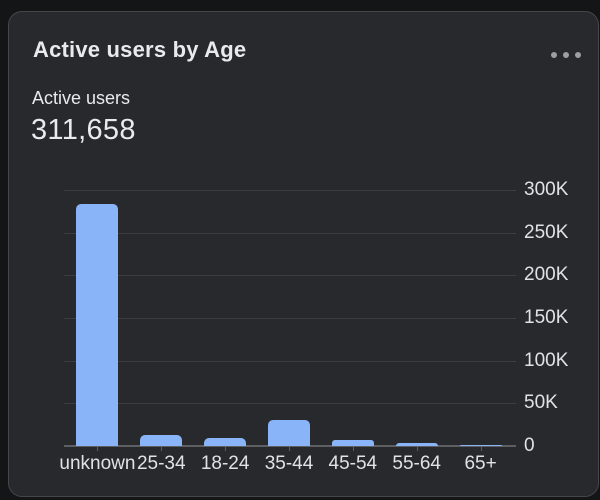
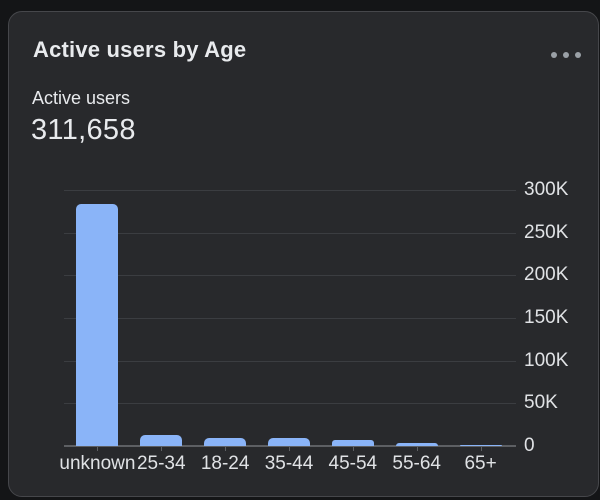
35-44: 30K -> 10K
